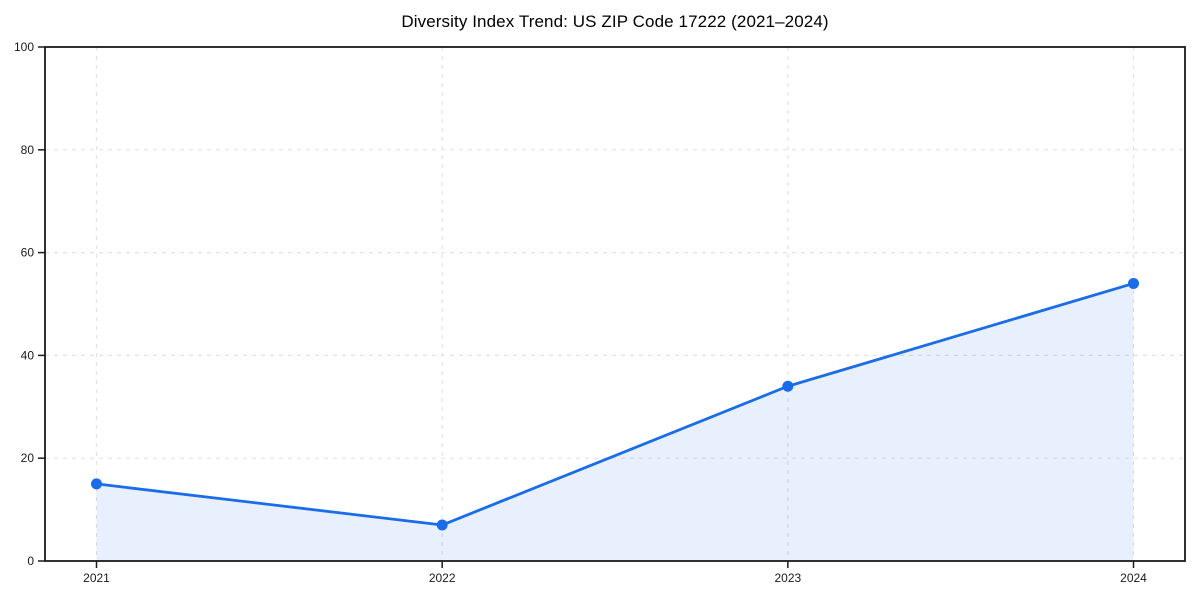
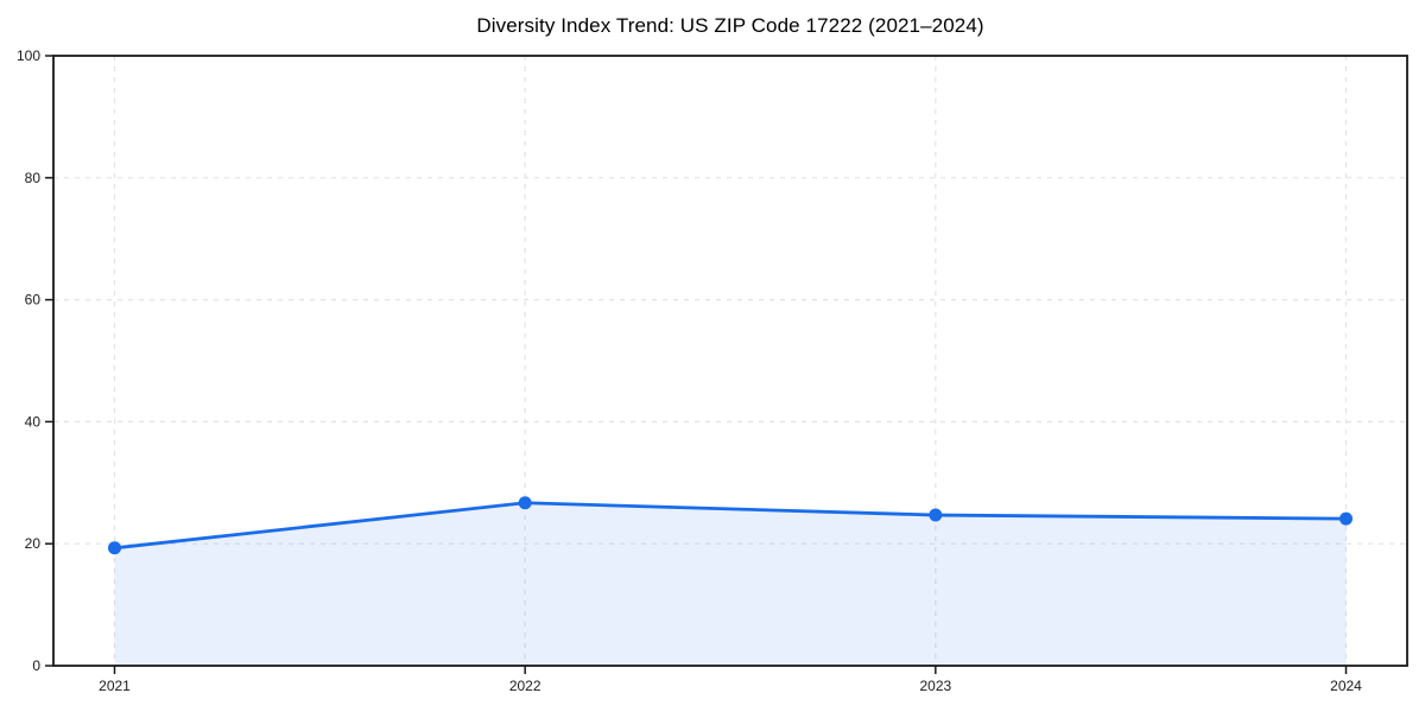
2021: 15 -> 19
2022: 7 -> 27
2023: 34 -> 25
2024: 54 -> 24
